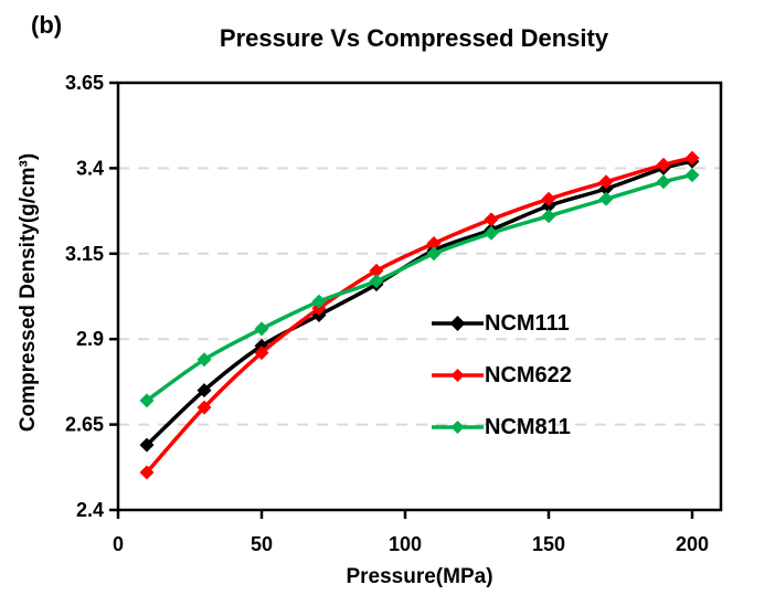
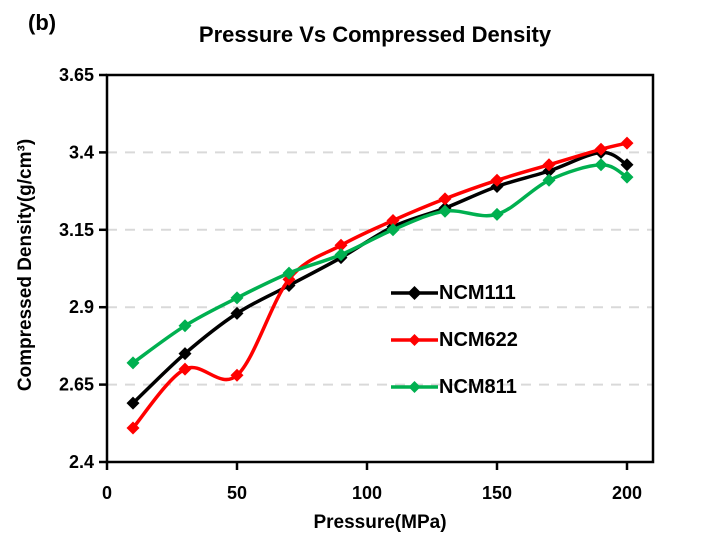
NCM622/50: 2.86 -> 2.68
NCM811/150: 3.26 -> 3.20
NCM111/200: 3.42 -> 3.36
NCM811/200: 3.38 -> 3.32
